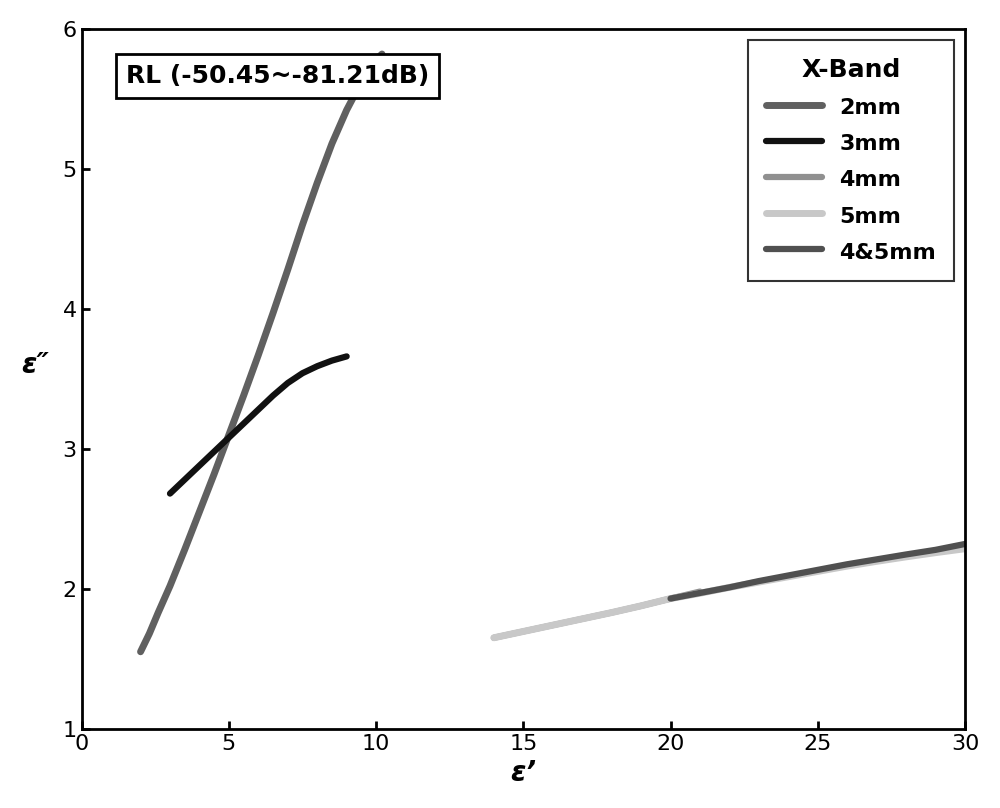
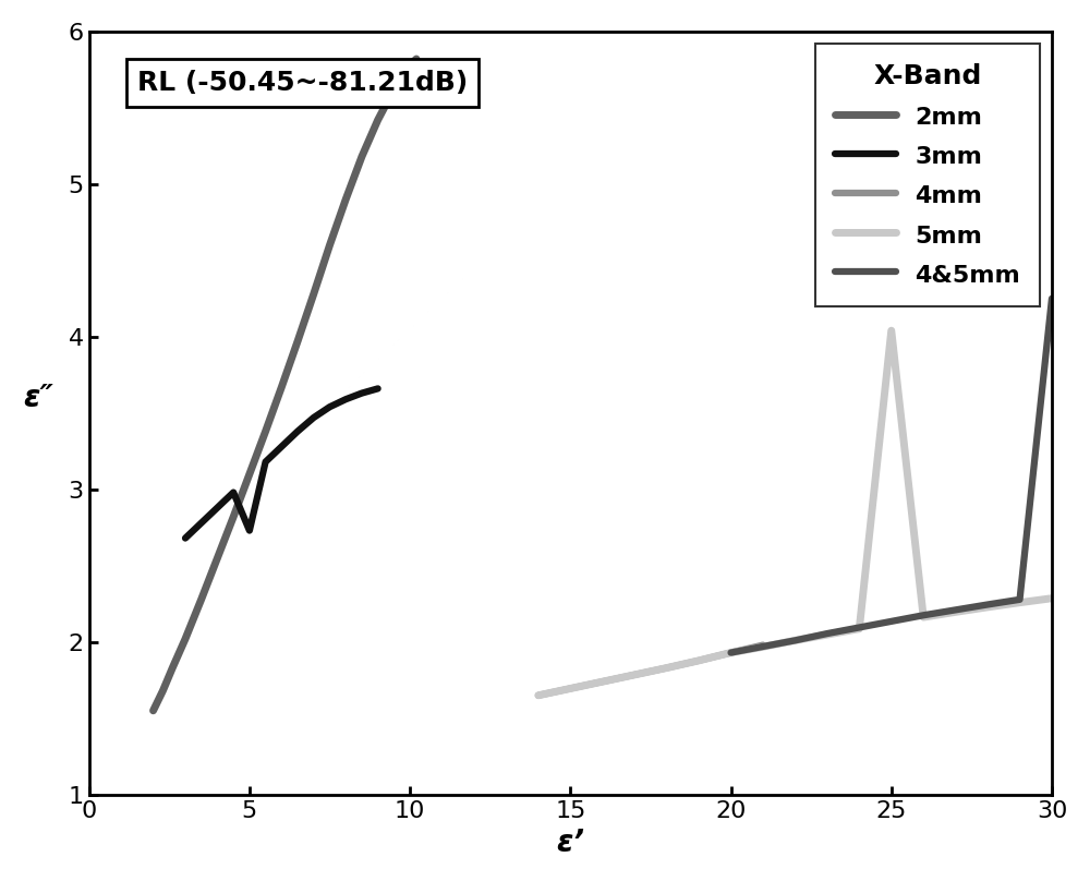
3mm/5: 3.08 -> 2.73
5mm/25: 2.12 -> 4.04
4&5mm/30: 2.32 -> 4.25
